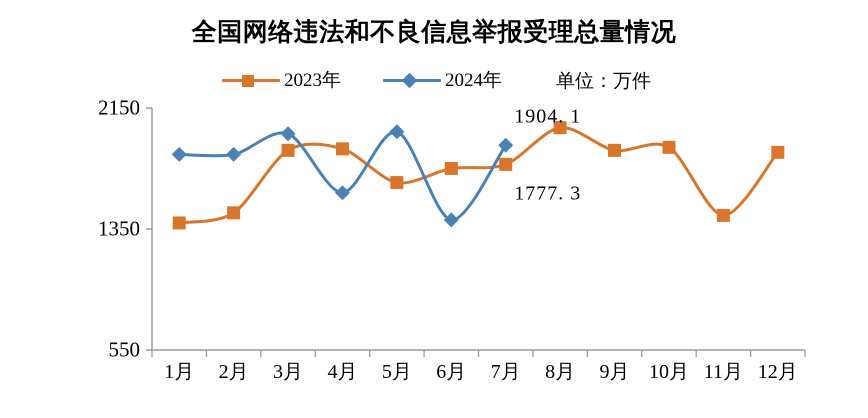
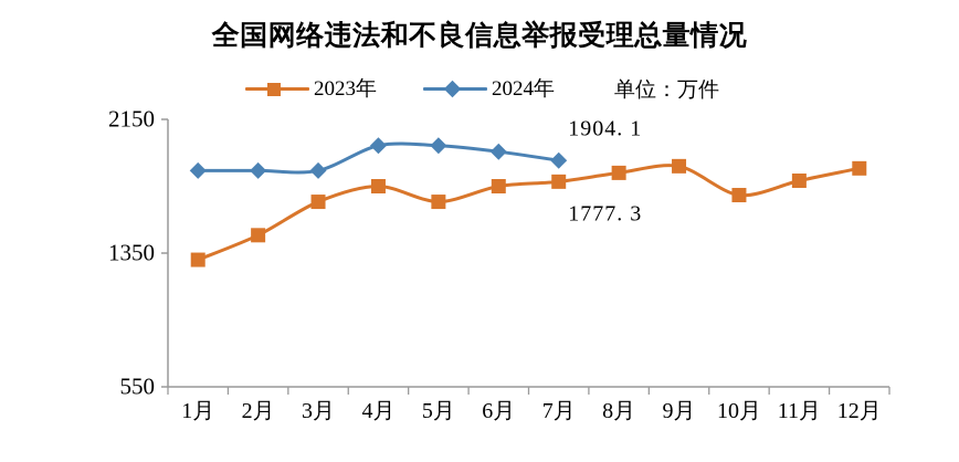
2023年/1月: 1390 -> 1310
2023年/3月: 1870 -> 1660
2024年/3月: 1980 -> 1840
2023年/4月: 1880 -> 1750
2024年/4月: 1590 -> 1990
2024年/6月: 1410 -> 1960
2023年/8月: 2020 -> 1830
2023年/10月: 1890 -> 1700
2023年/11月: 1440 -> 1780
